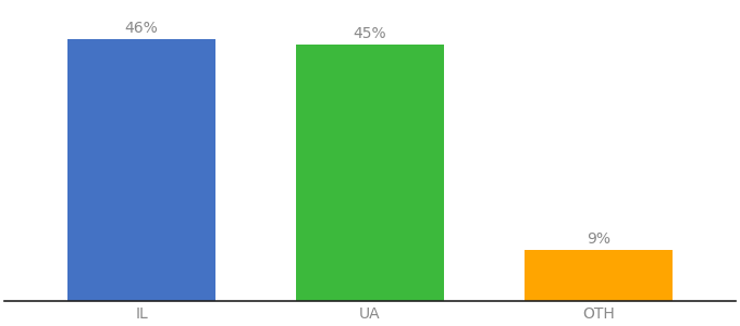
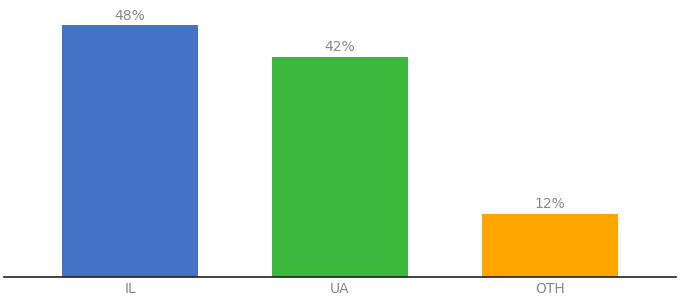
IL: 46% -> 48%
UA: 45% -> 42%
OTH: 9% -> 12%
